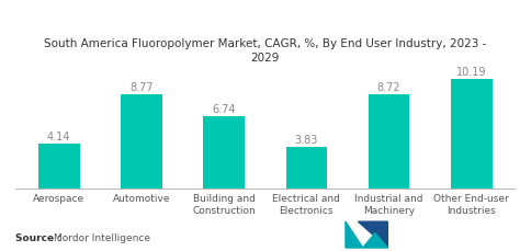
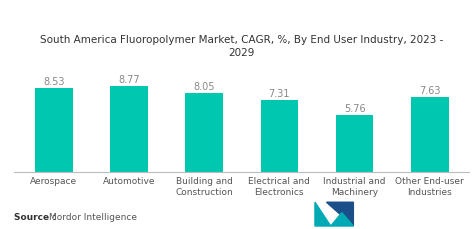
Aerospace: 4.14 -> 8.53
Building and Construction: 6.74 -> 8.05
Electrical and Electronics: 3.83 -> 7.31
Industrial and Machinery: 8.72 -> 5.76
Other End-user Industries: 10.19 -> 7.63
